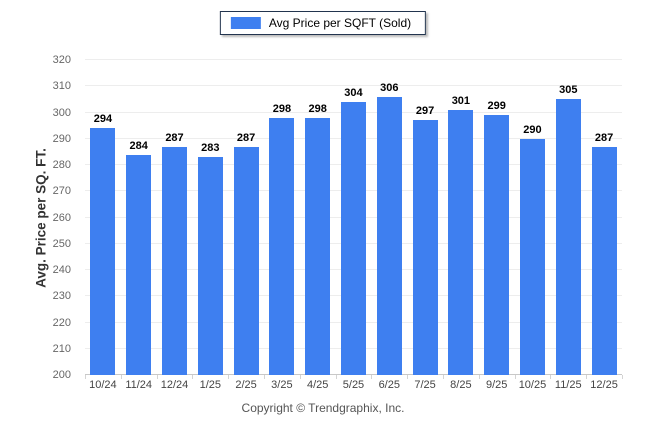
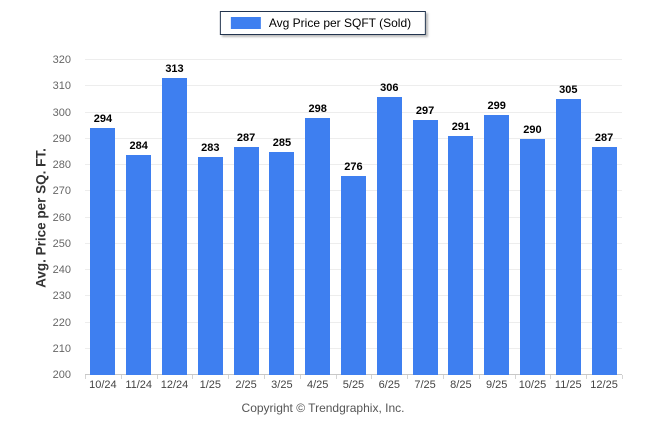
12/24: 287 -> 313
3/25: 298 -> 285
5/25: 304 -> 276
8/25: 301 -> 291
